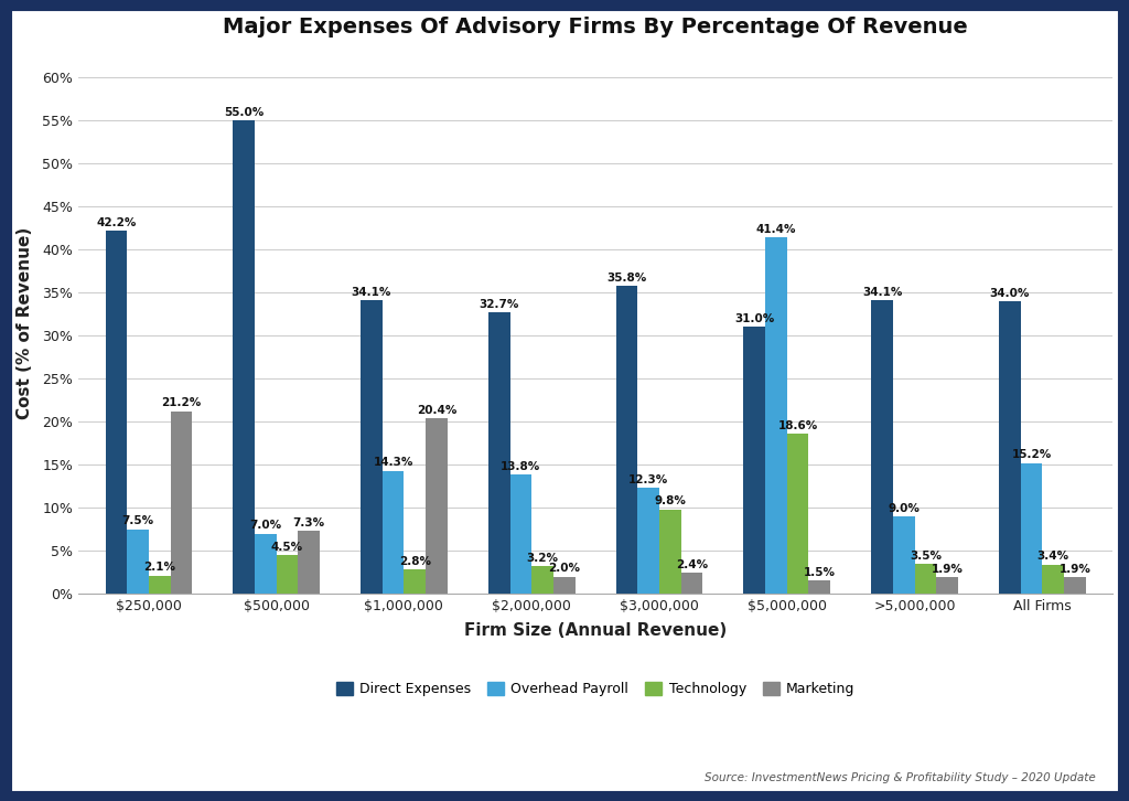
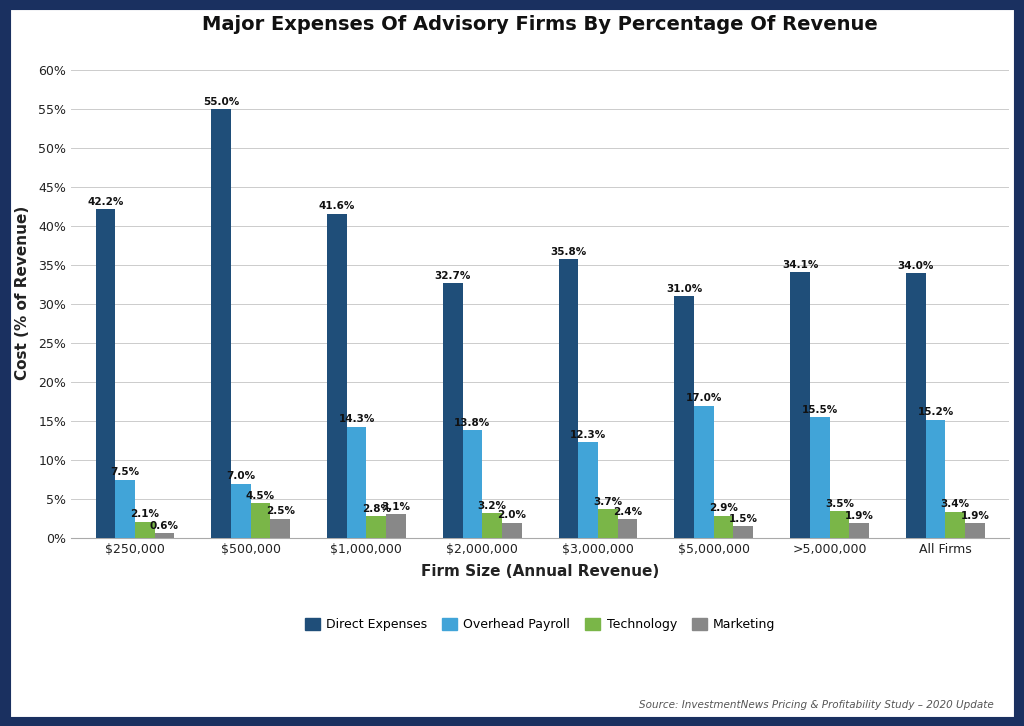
Marketing/$250,000: 21.2% -> 0.6%
Marketing/$500,000: 7.3% -> 2.5%
Direct Expenses/$1,000,000: 34.1% -> 41.6%
Marketing/$1,000,000: 20.4% -> 3.1%
Technology/$3,000,000: 9.8% -> 3.7%
Overhead Payroll/$5,000,000: 41.4% -> 17.0%
Technology/$5,000,000: 18.6% -> 2.9%
Overhead Payroll/>5,000,000: 9.0% -> 15.5%
